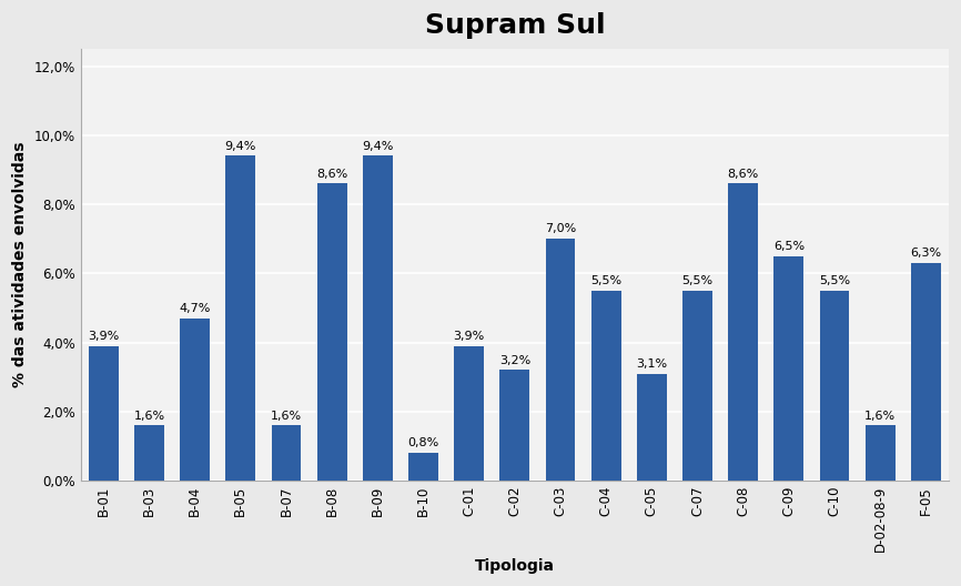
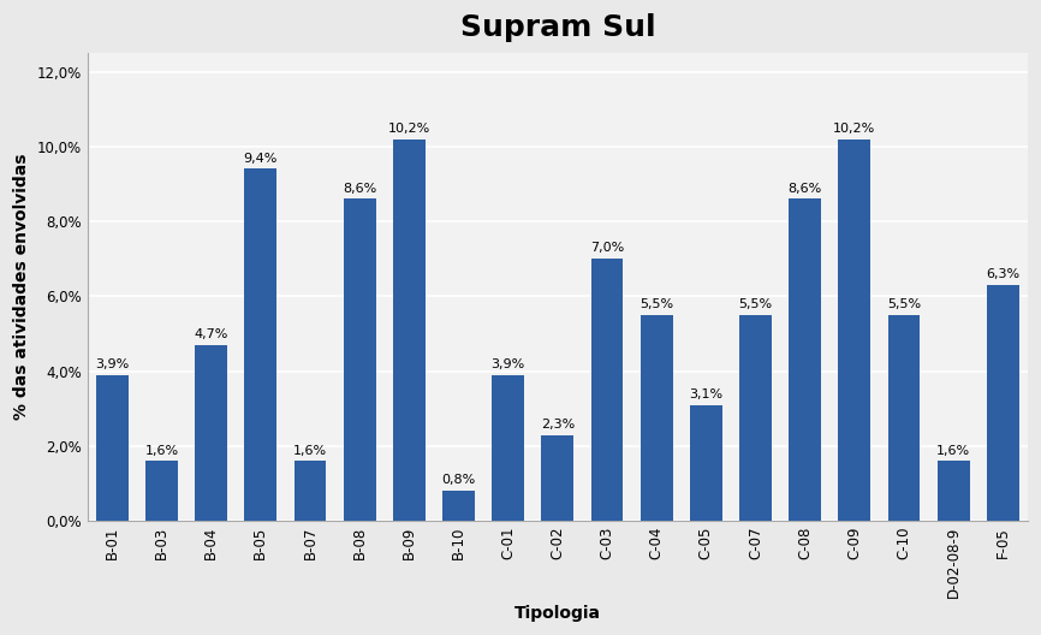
B-09: 9,4% -> 10,2%
C-02: 3,2% -> 2,3%
C-09: 6,5% -> 10,2%
